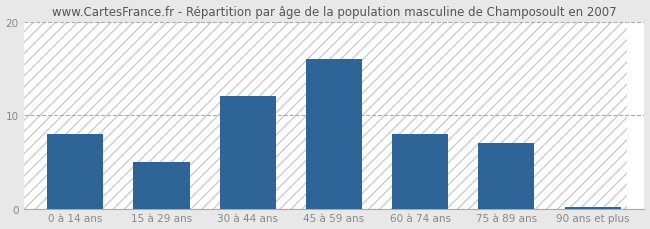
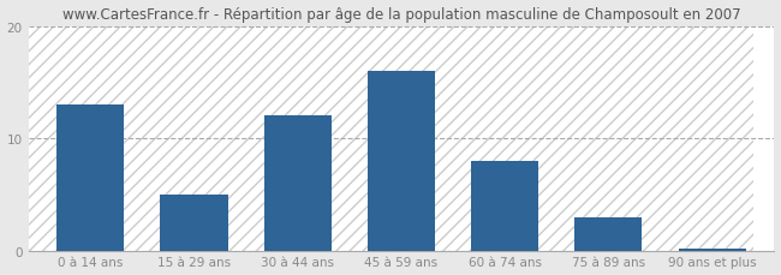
0 à 14 ans: 8.0 -> 13.0
75 à 89 ans: 7.0 -> 3.0
